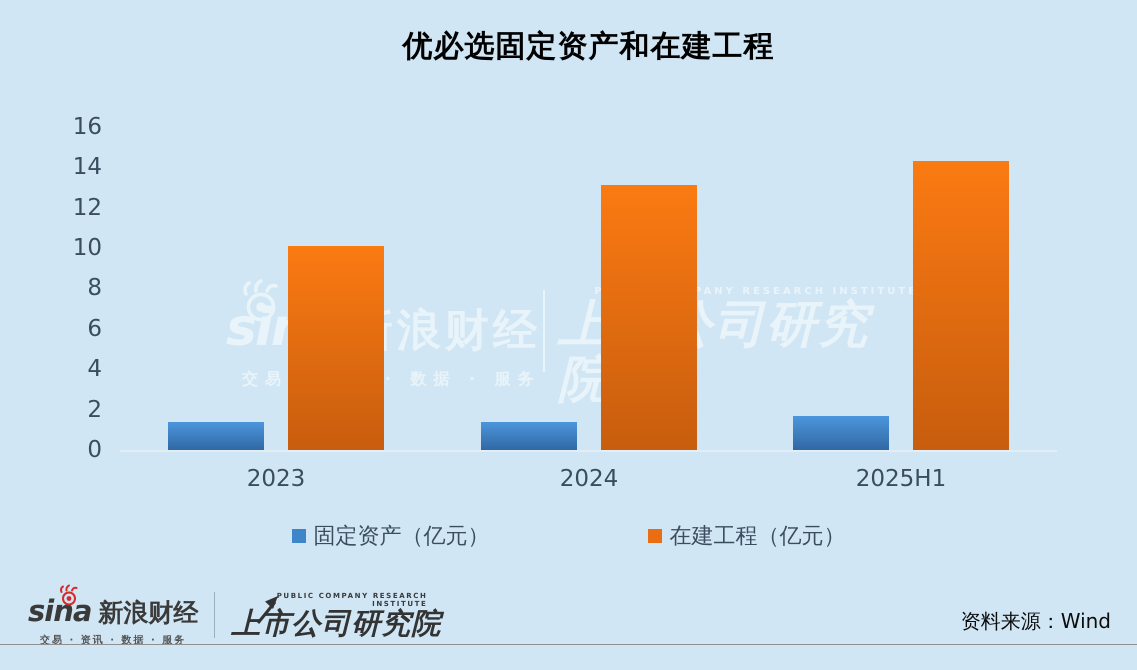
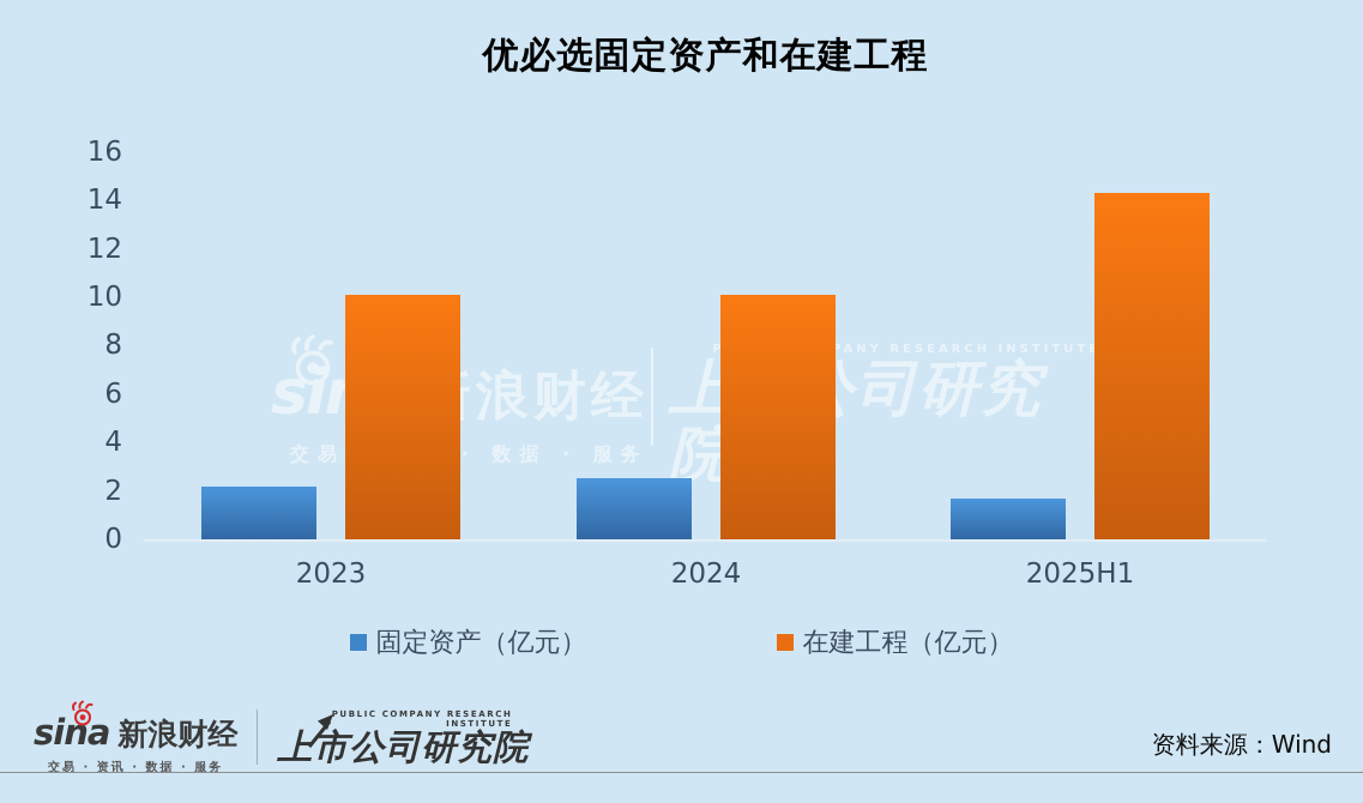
固定资产（亿元）/2023: 1.4 -> 2.2
固定资产（亿元）/2024: 1.4 -> 2.5
在建工程（亿元）/2024: 13.1 -> 10.1
